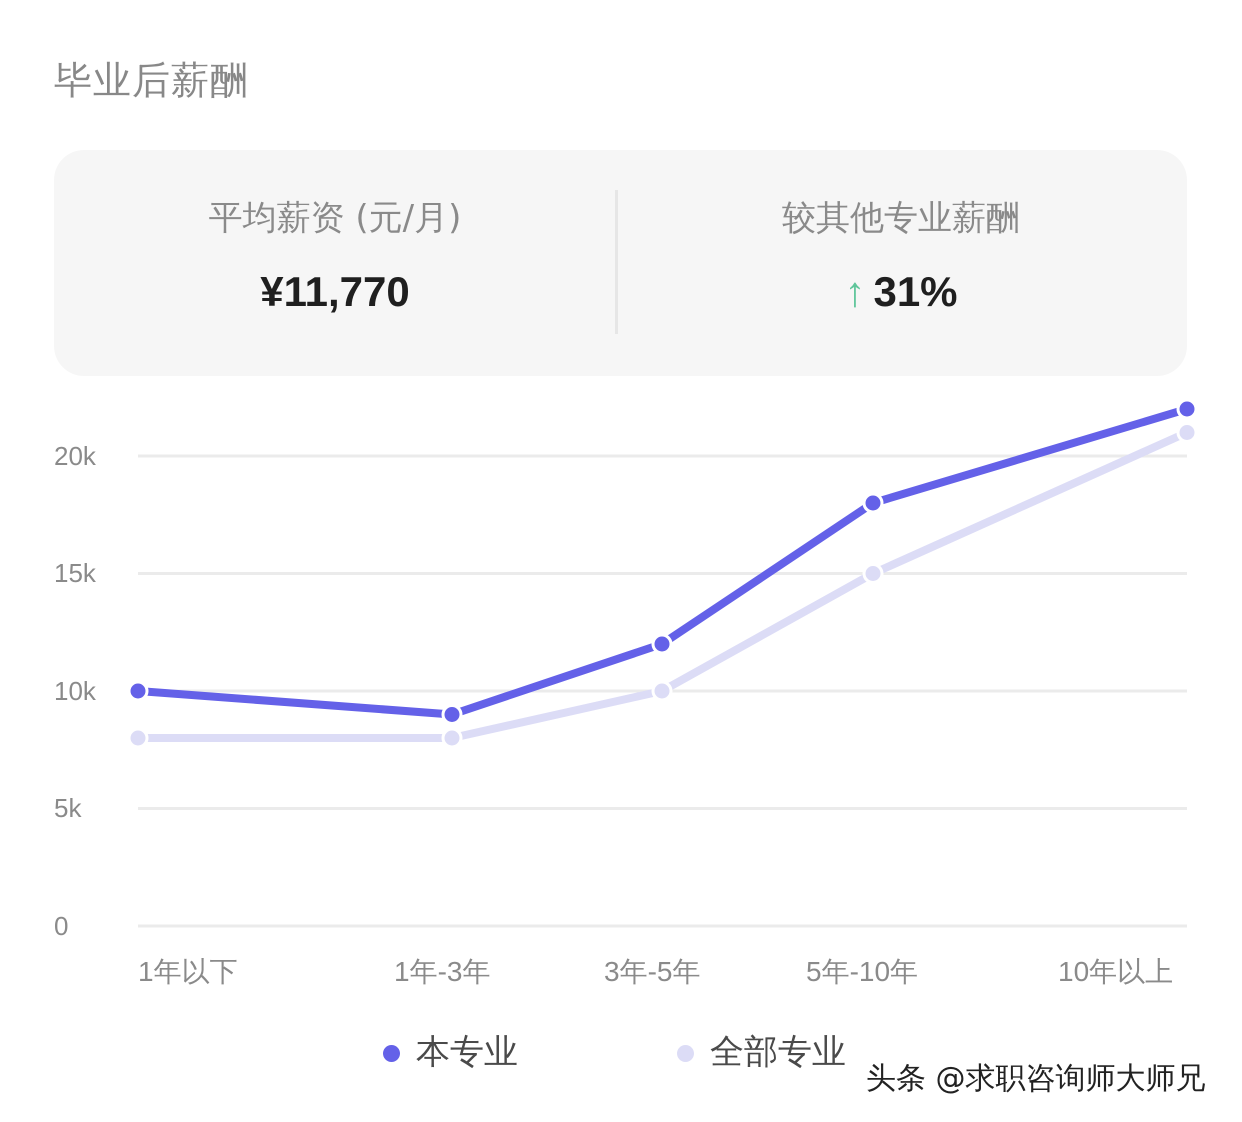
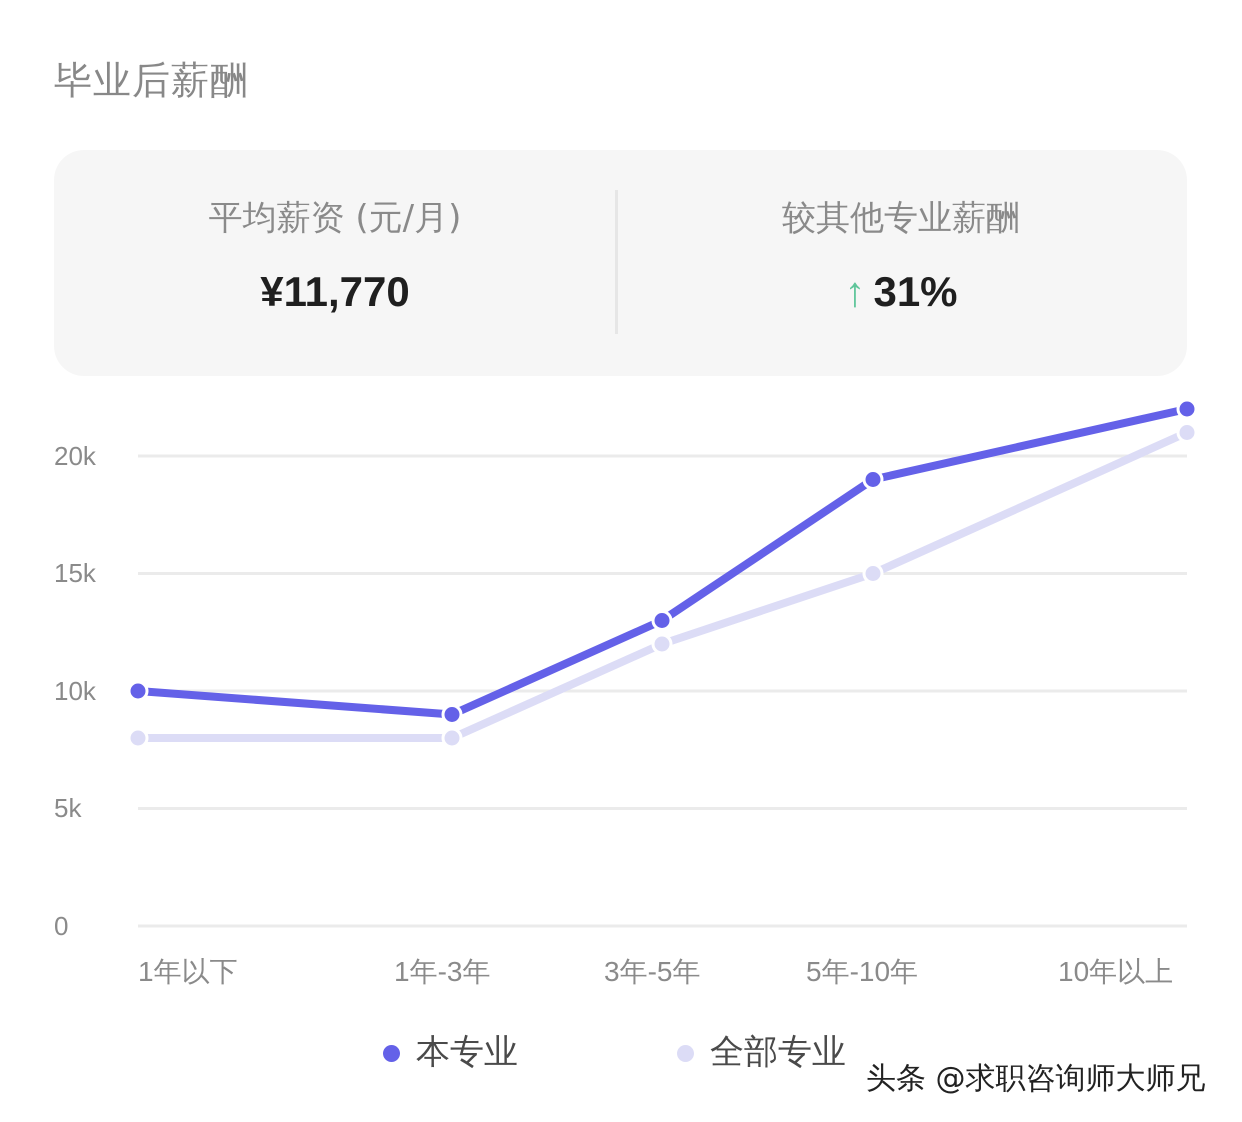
本专业/3年-5年: 12k -> 13k
全部专业/3年-5年: 10k -> 12k
本专业/5年-10年: 18k -> 19k
